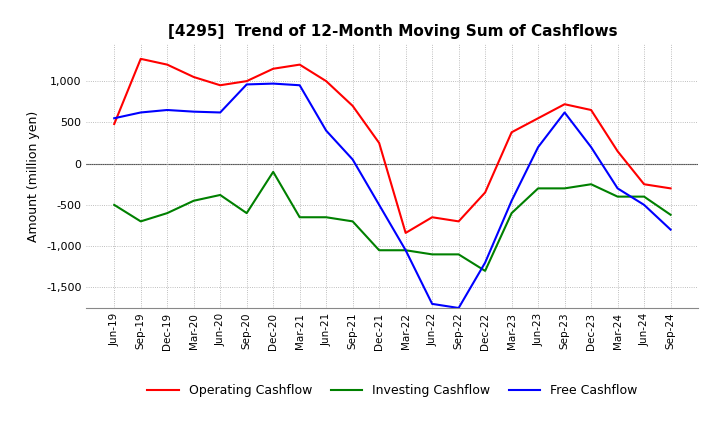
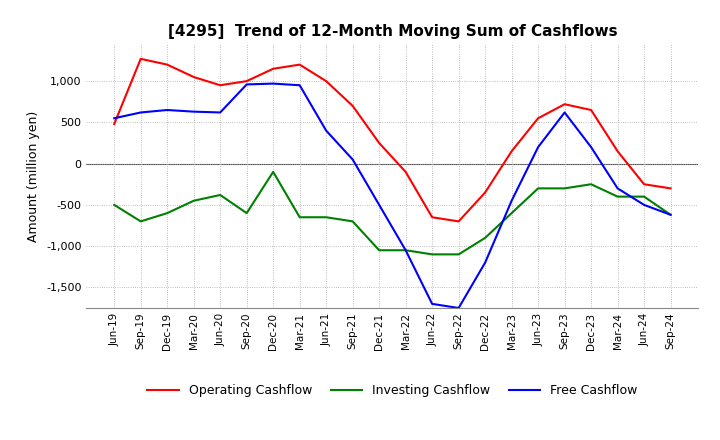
Operating Cashflow/Mar-22: -840 -> -100
Investing Cashflow/Dec-22: -1,300 -> -900
Operating Cashflow/Mar-23: 380 -> 150
Free Cashflow/Sep-24: -800 -> -620
